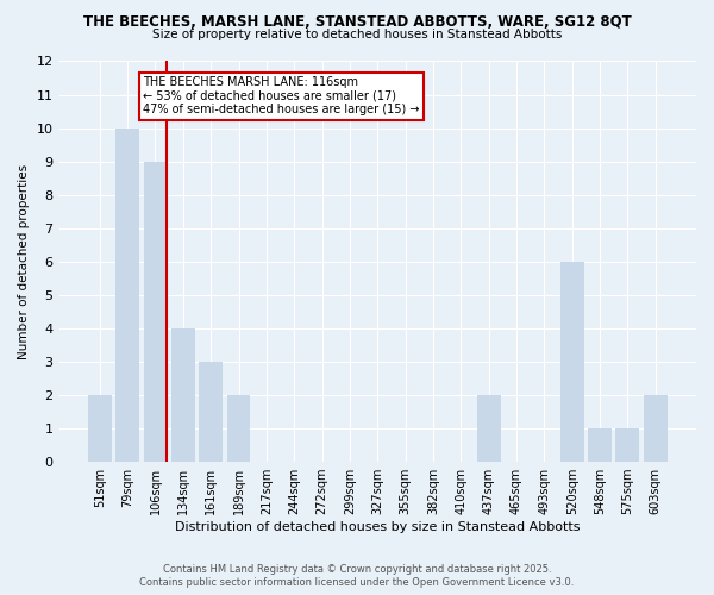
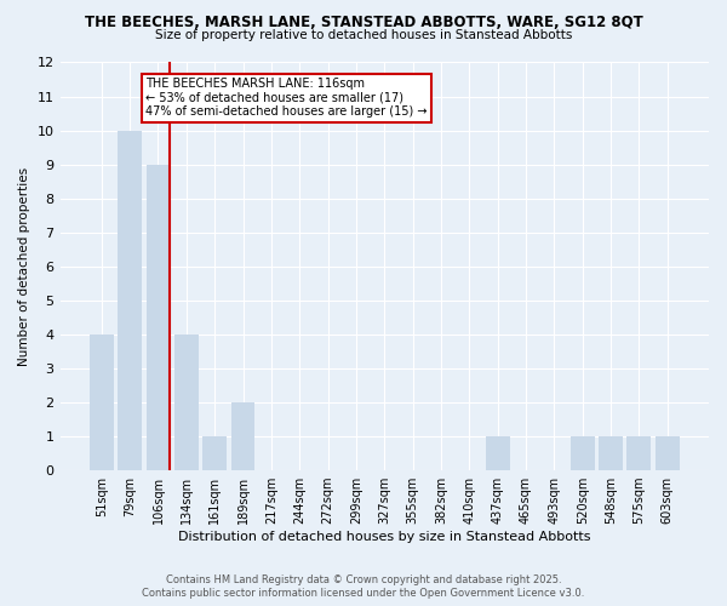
51sqm: 2 -> 4
161sqm: 3 -> 1
437sqm: 2 -> 1
520sqm: 6 -> 1
603sqm: 2 -> 1
